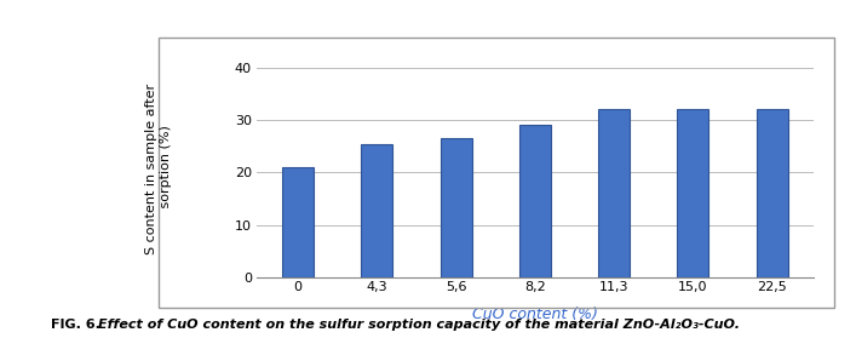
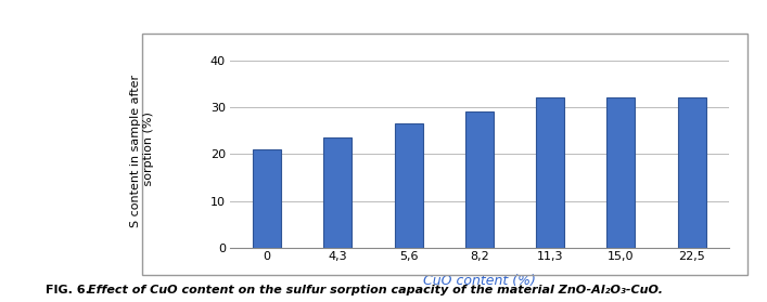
4,3: 25.5 -> 23.5
